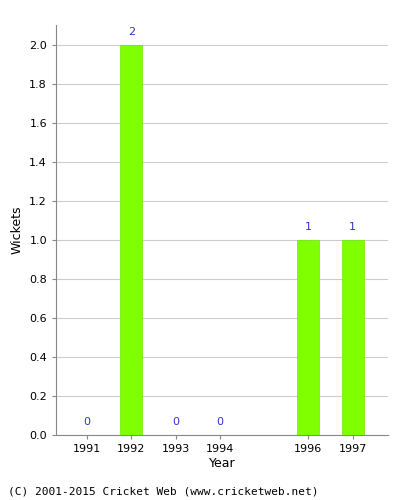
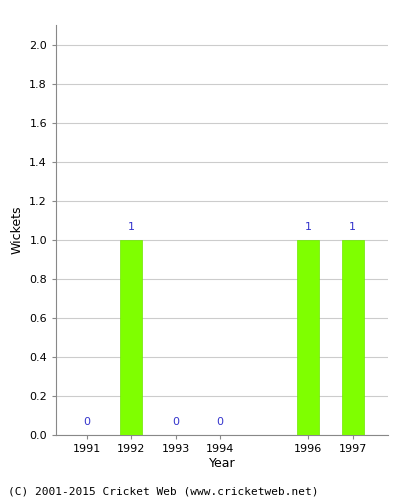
1992: 2 -> 1
